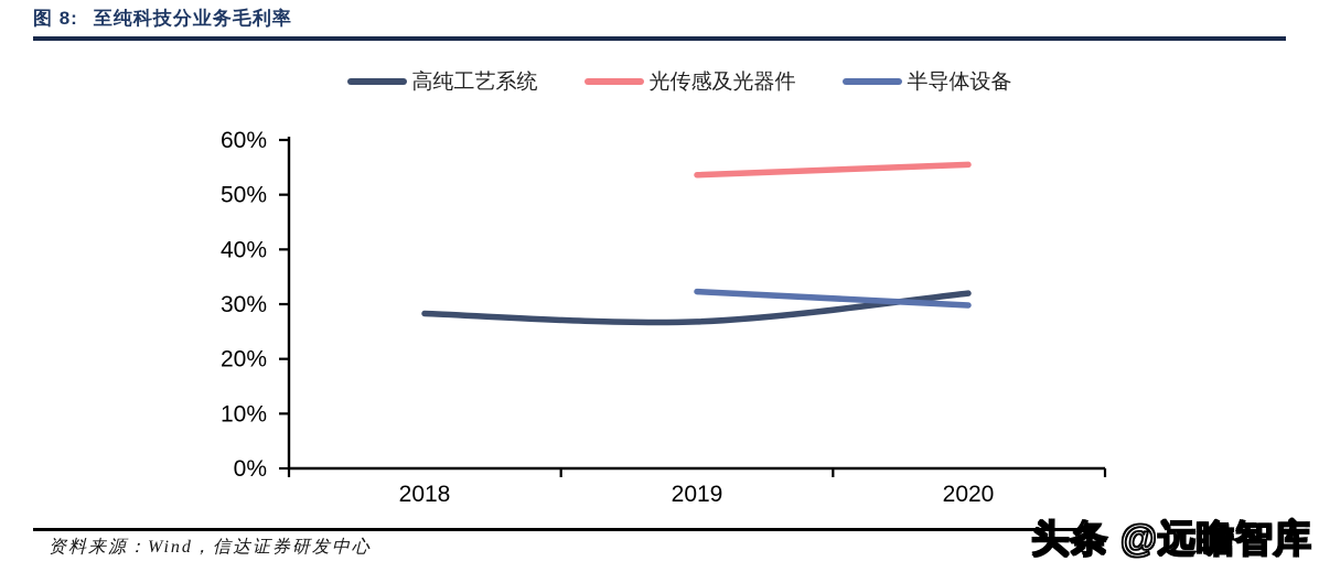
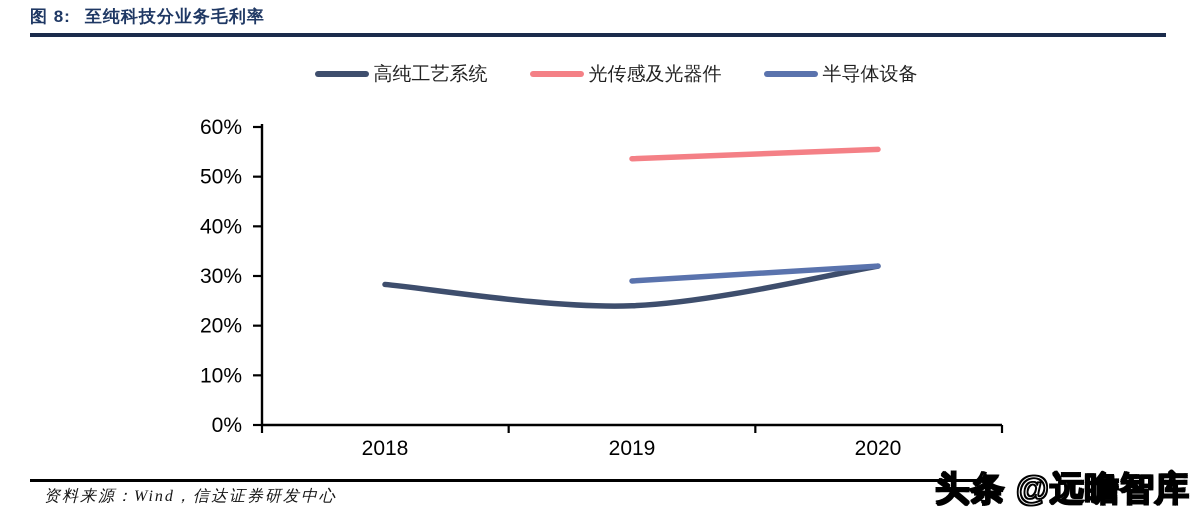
高纯工艺系统/2019: 27% -> 24%
半导体设备/2019: 32% -> 29%
半导体设备/2020: 30% -> 32%
